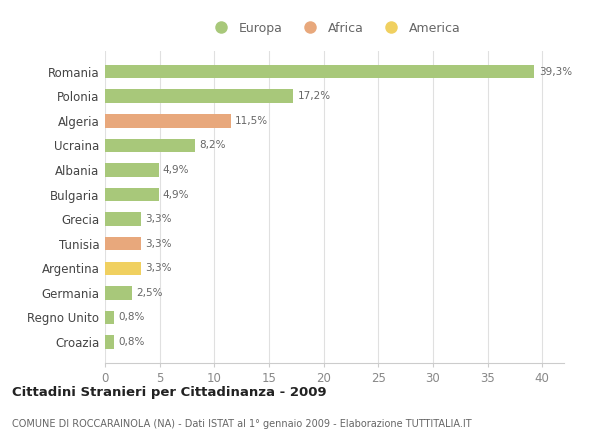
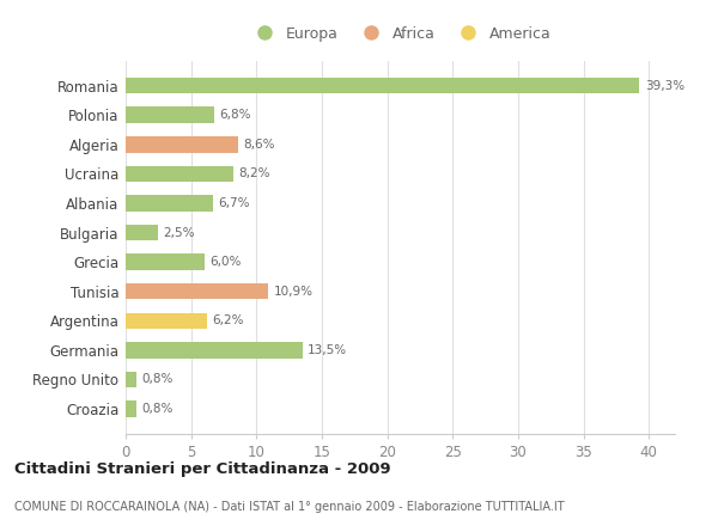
Polonia: 17,2% -> 6,8%
Algeria: 11,5% -> 8,6%
Albania: 4,9% -> 6,7%
Bulgaria: 4,9% -> 2,5%
Grecia: 3,3% -> 6,0%
Tunisia: 3,3% -> 10,9%
Argentina: 3,3% -> 6,2%
Germania: 2,5% -> 13,5%
